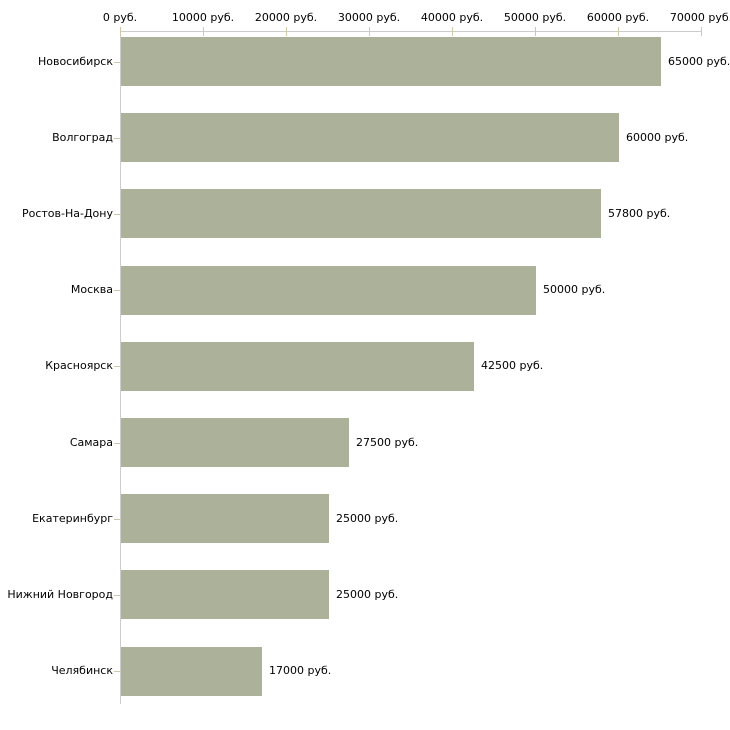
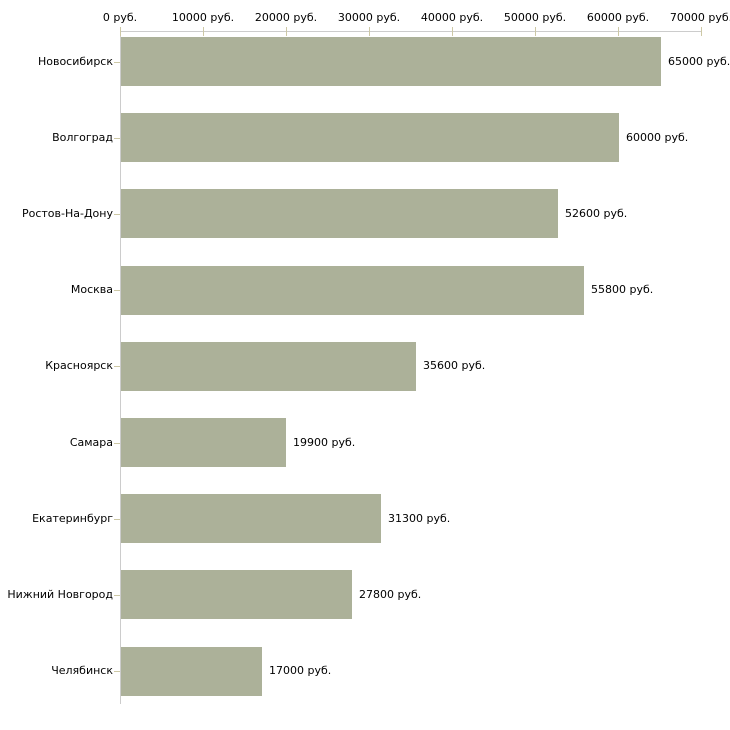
Ростов-На-Дону: 57800 -> 52600
Москва: 50000 -> 55800
Красноярск: 42500 -> 35600
Самара: 27500 -> 19900
Екатеринбург: 25000 -> 31300
Нижний Новгород: 25000 -> 27800
